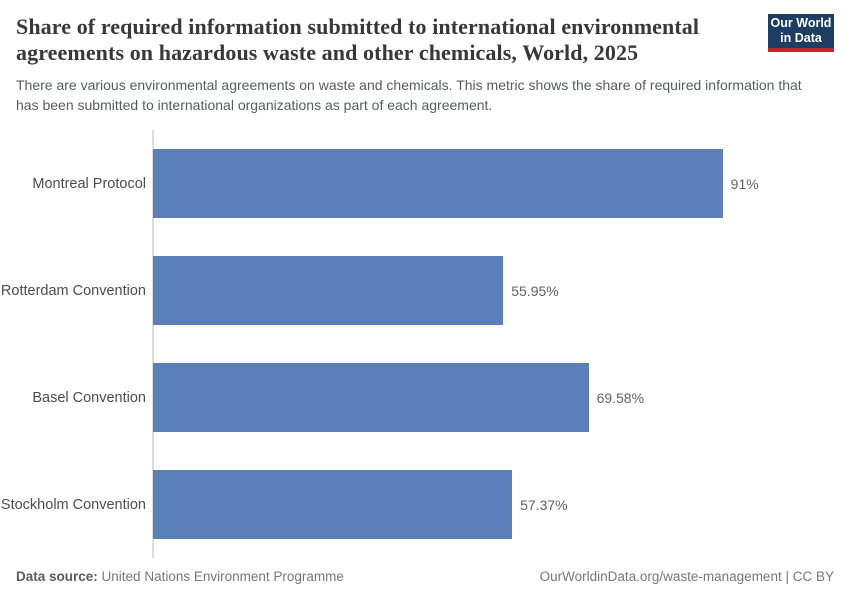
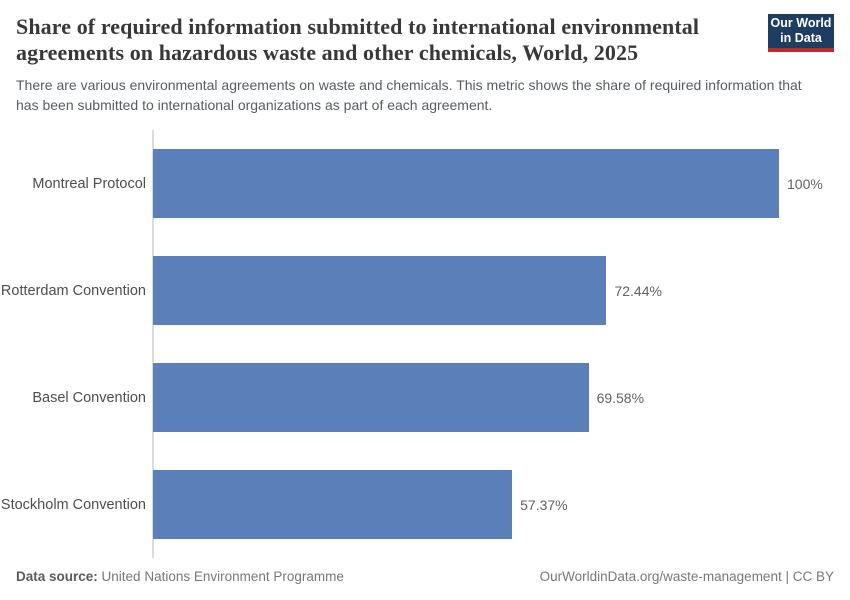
Montreal Protocol: 91% -> 100%
Rotterdam Convention: 55.95% -> 72.44%
